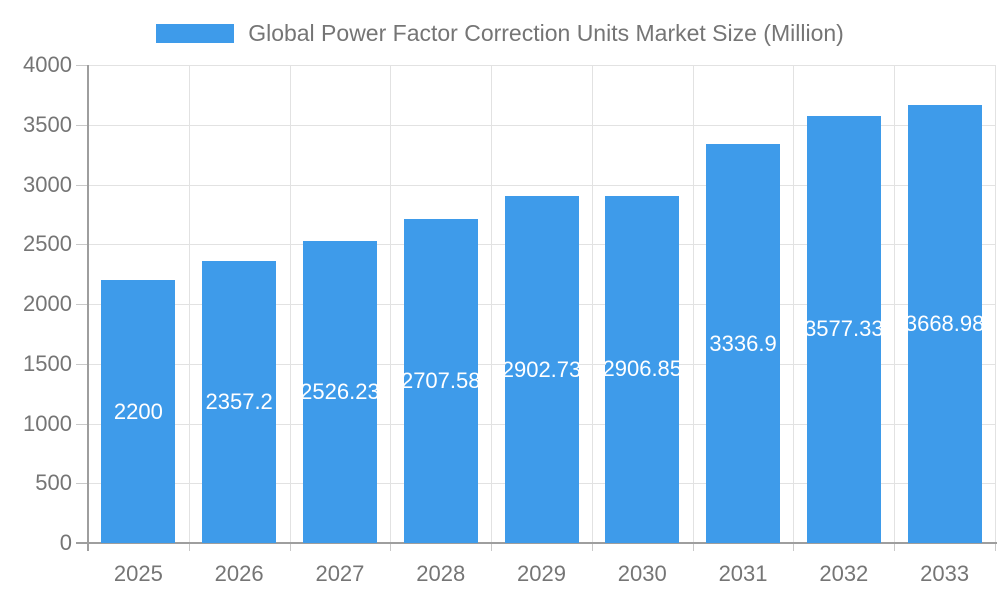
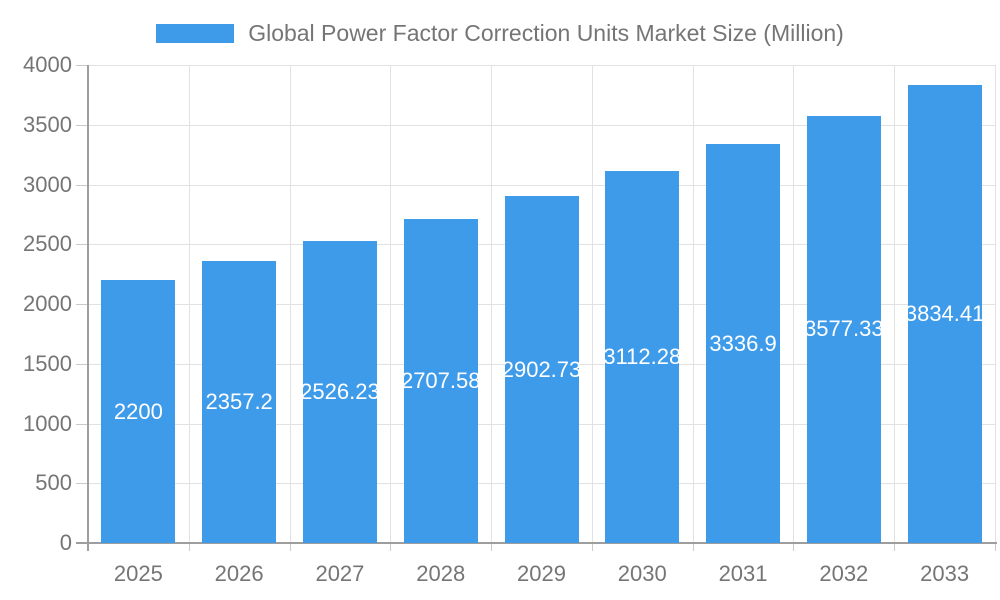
2030: 2906.85 -> 3112.28
2033: 3668.98 -> 3834.41
